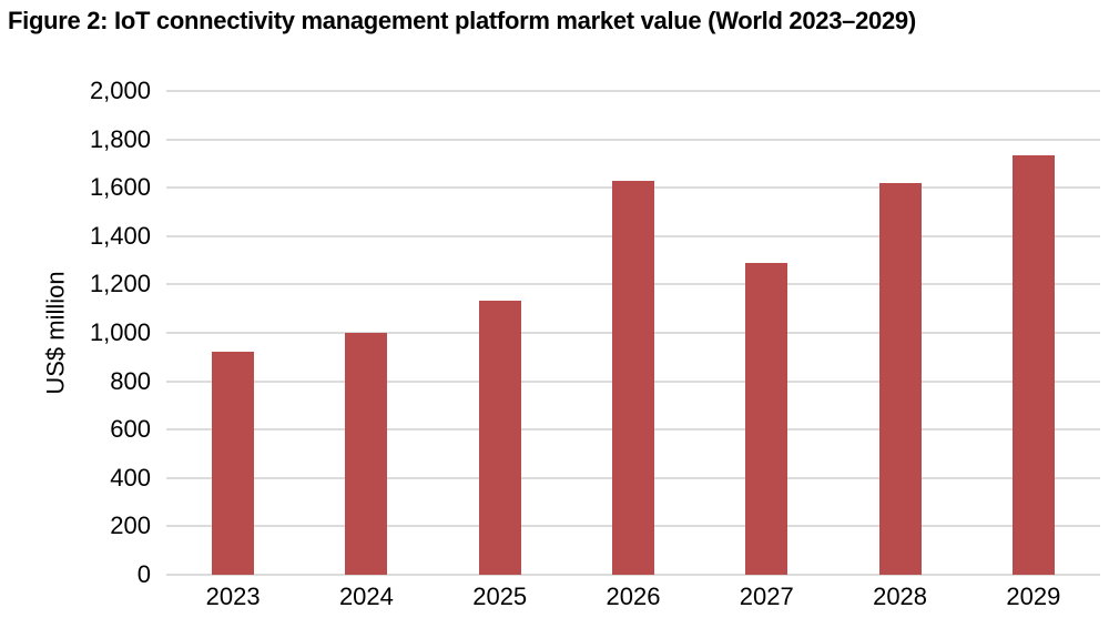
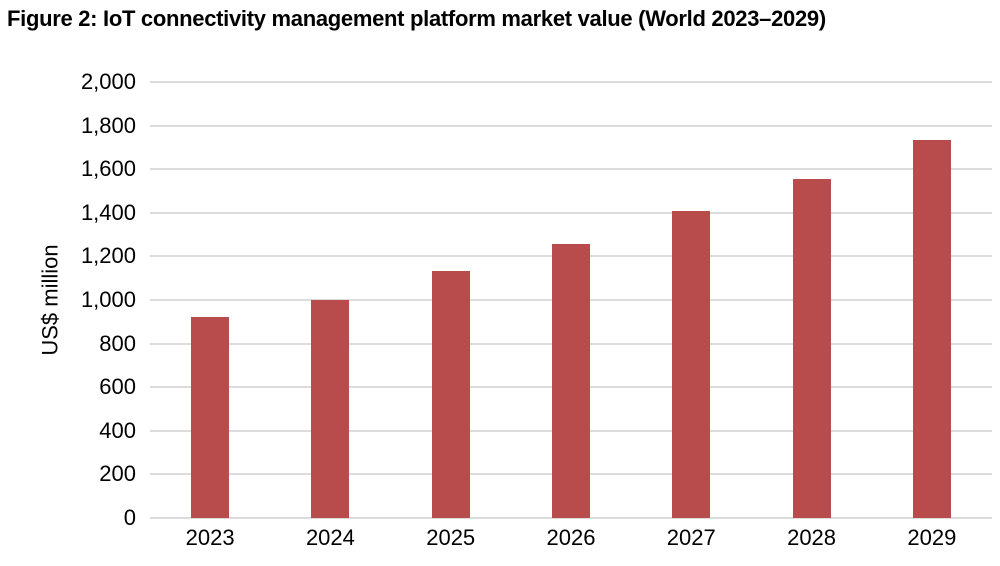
2026: 1630 -> 1260
2027: 1290 -> 1410
2028: 1620 -> 1560
